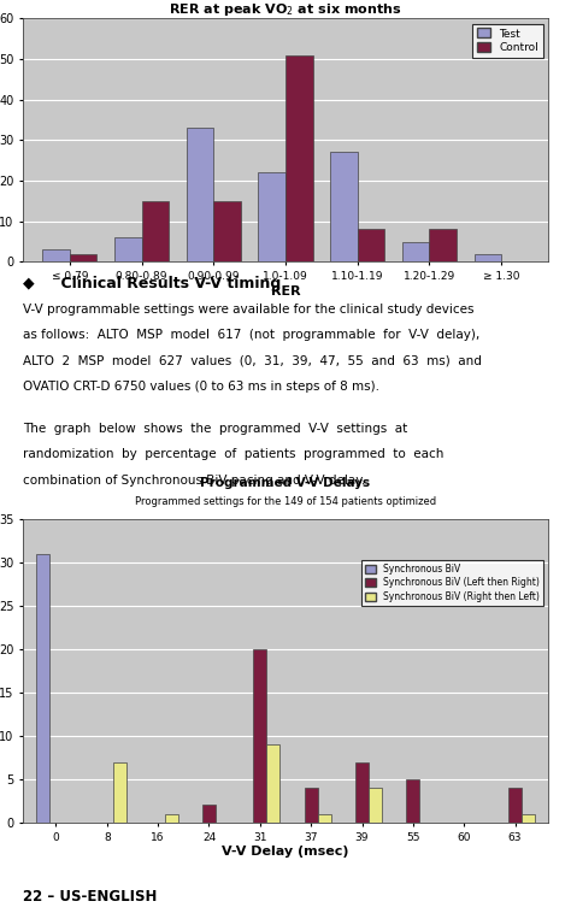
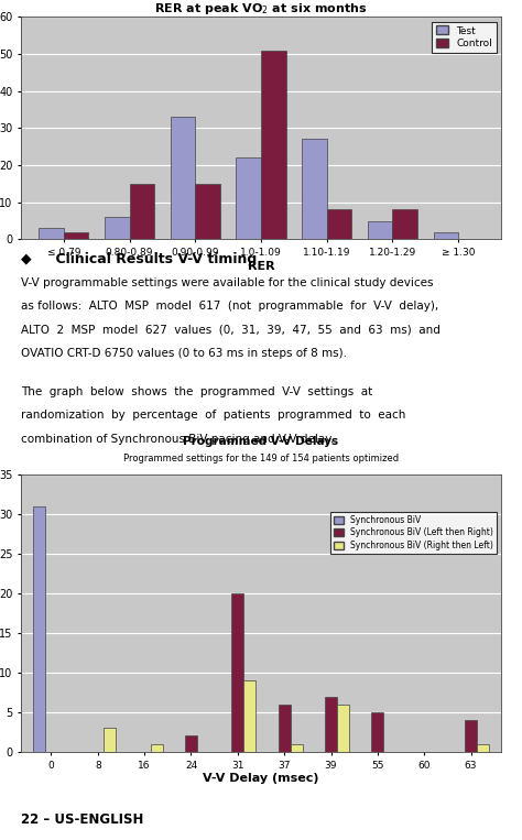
Synchronous BiV (Right then Left)/8: 7 -> 3
Synchronous BiV (Left then Right)/37: 4 -> 6
Synchronous BiV (Right then Left)/39: 4 -> 6
